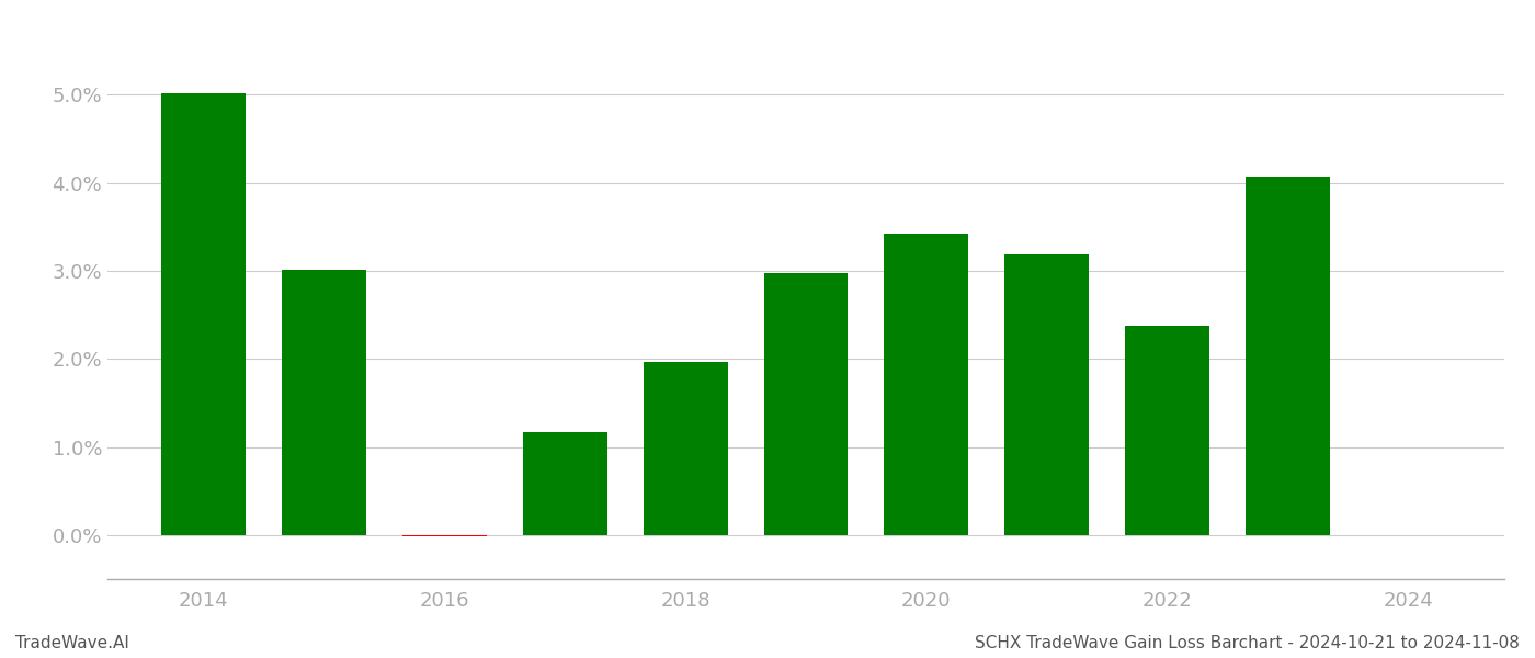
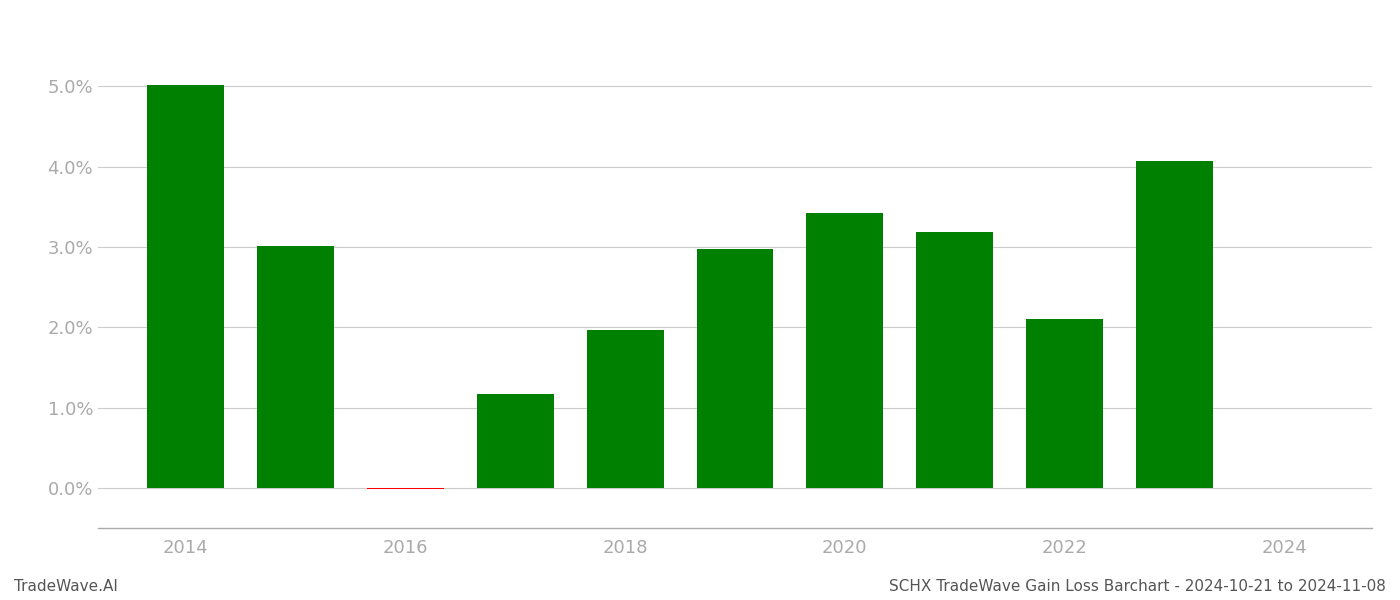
2022: 2.38% -> 2.10%
